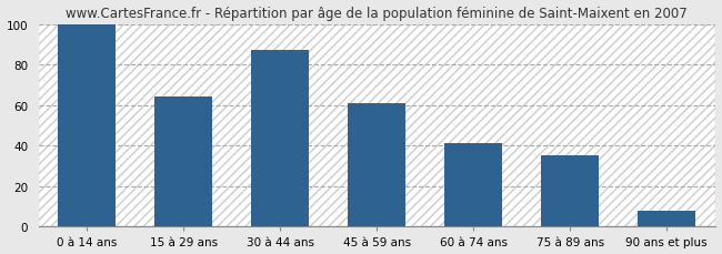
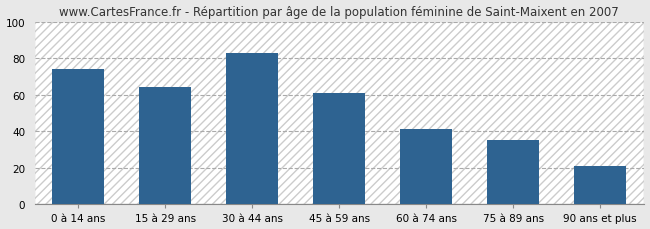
0 à 14 ans: 100 -> 74
30 à 44 ans: 87 -> 83
90 ans et plus: 8 -> 21
